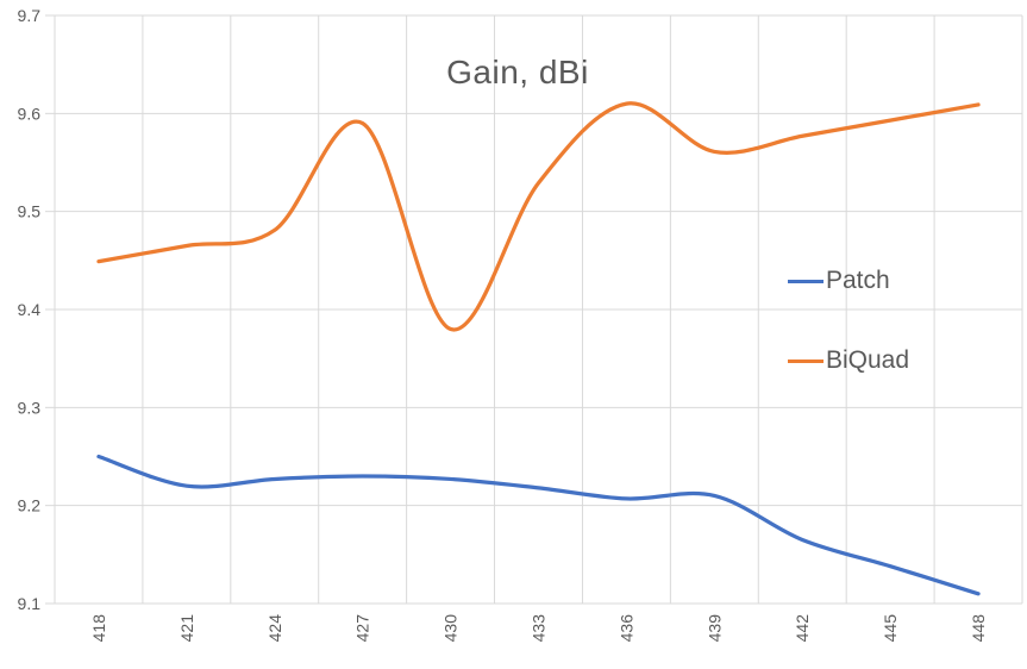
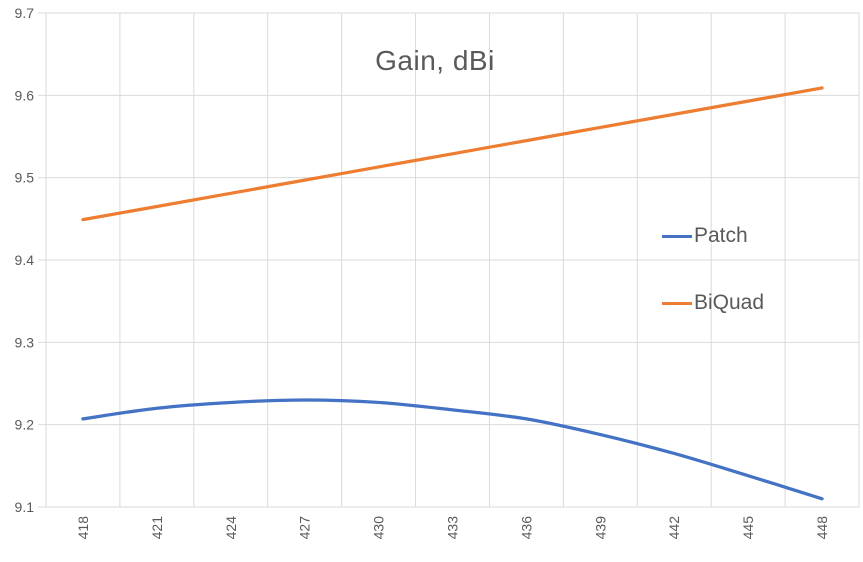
Patch/418: 9.25 -> 9.21
BiQuad/427: 9.59 -> 9.50
BiQuad/430: 9.38 -> 9.51
BiQuad/436: 9.61 -> 9.54
Patch/439: 9.21 -> 9.19
